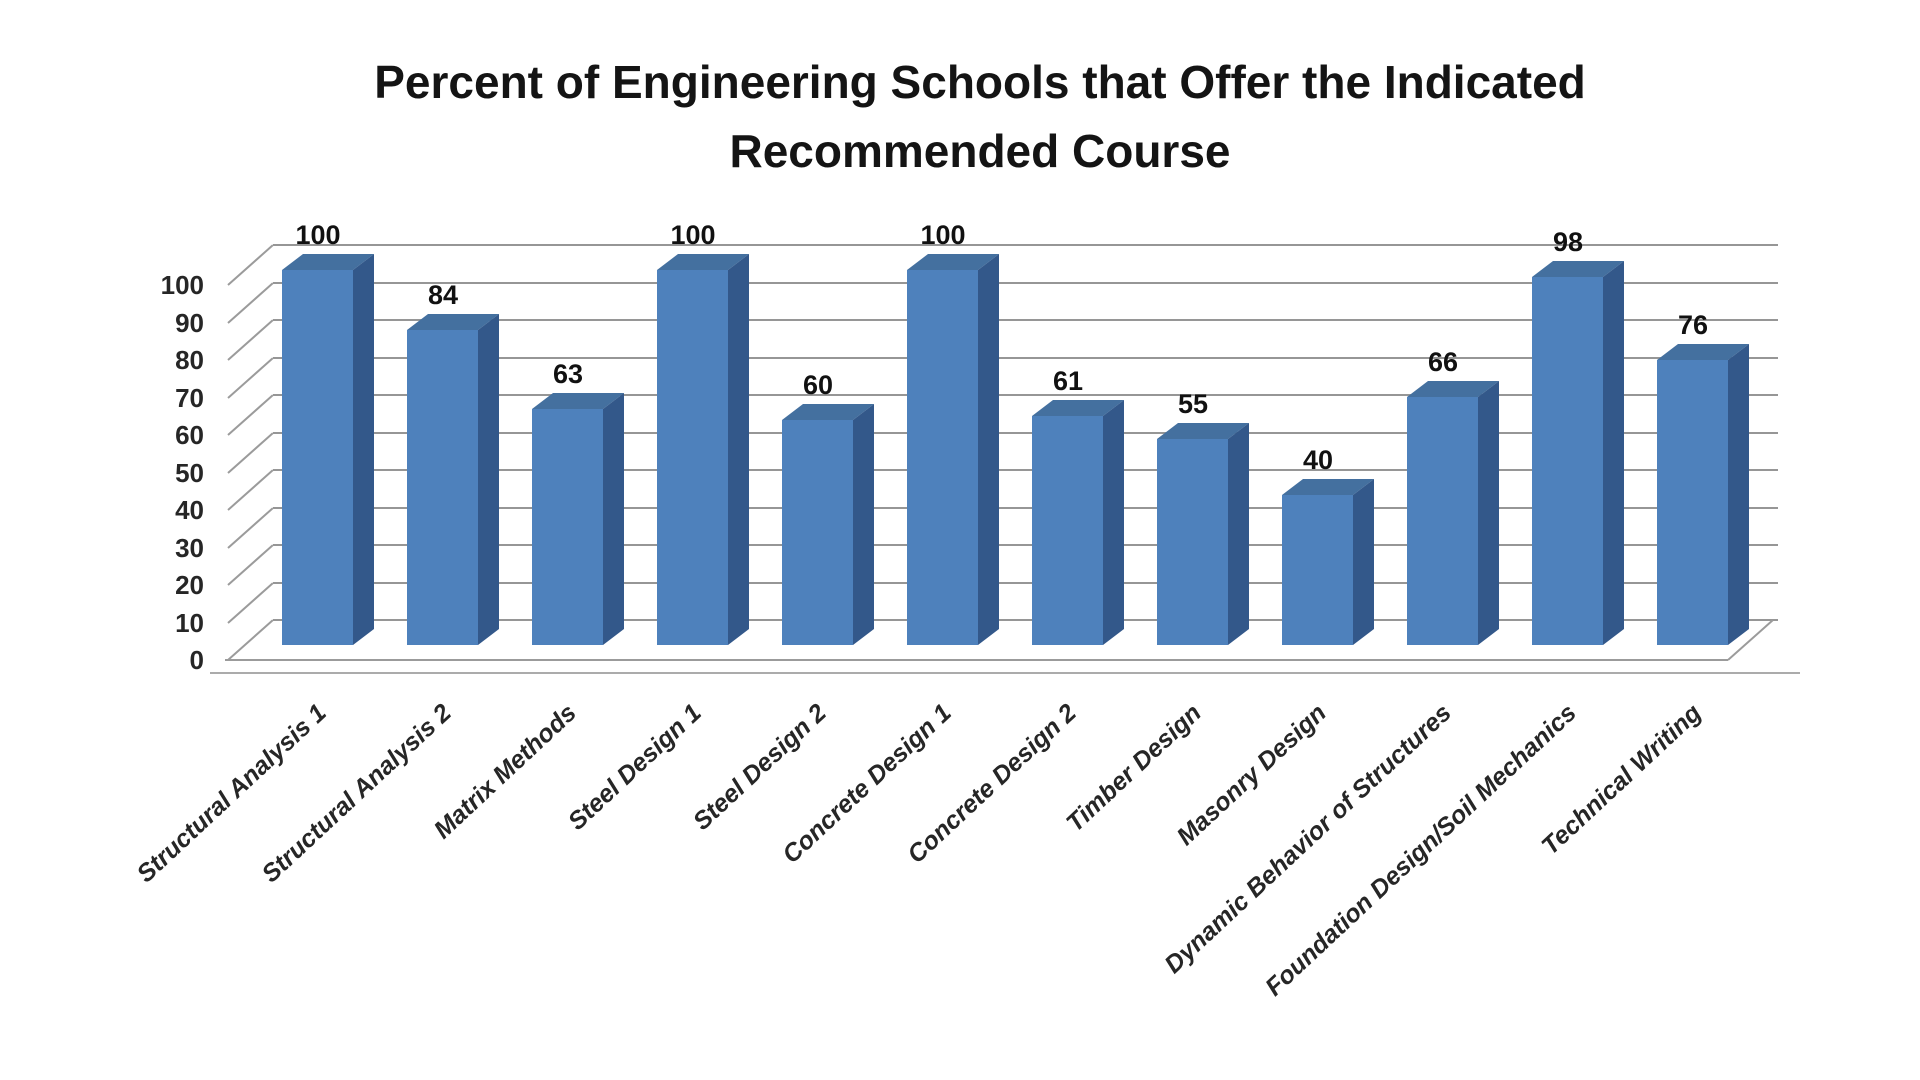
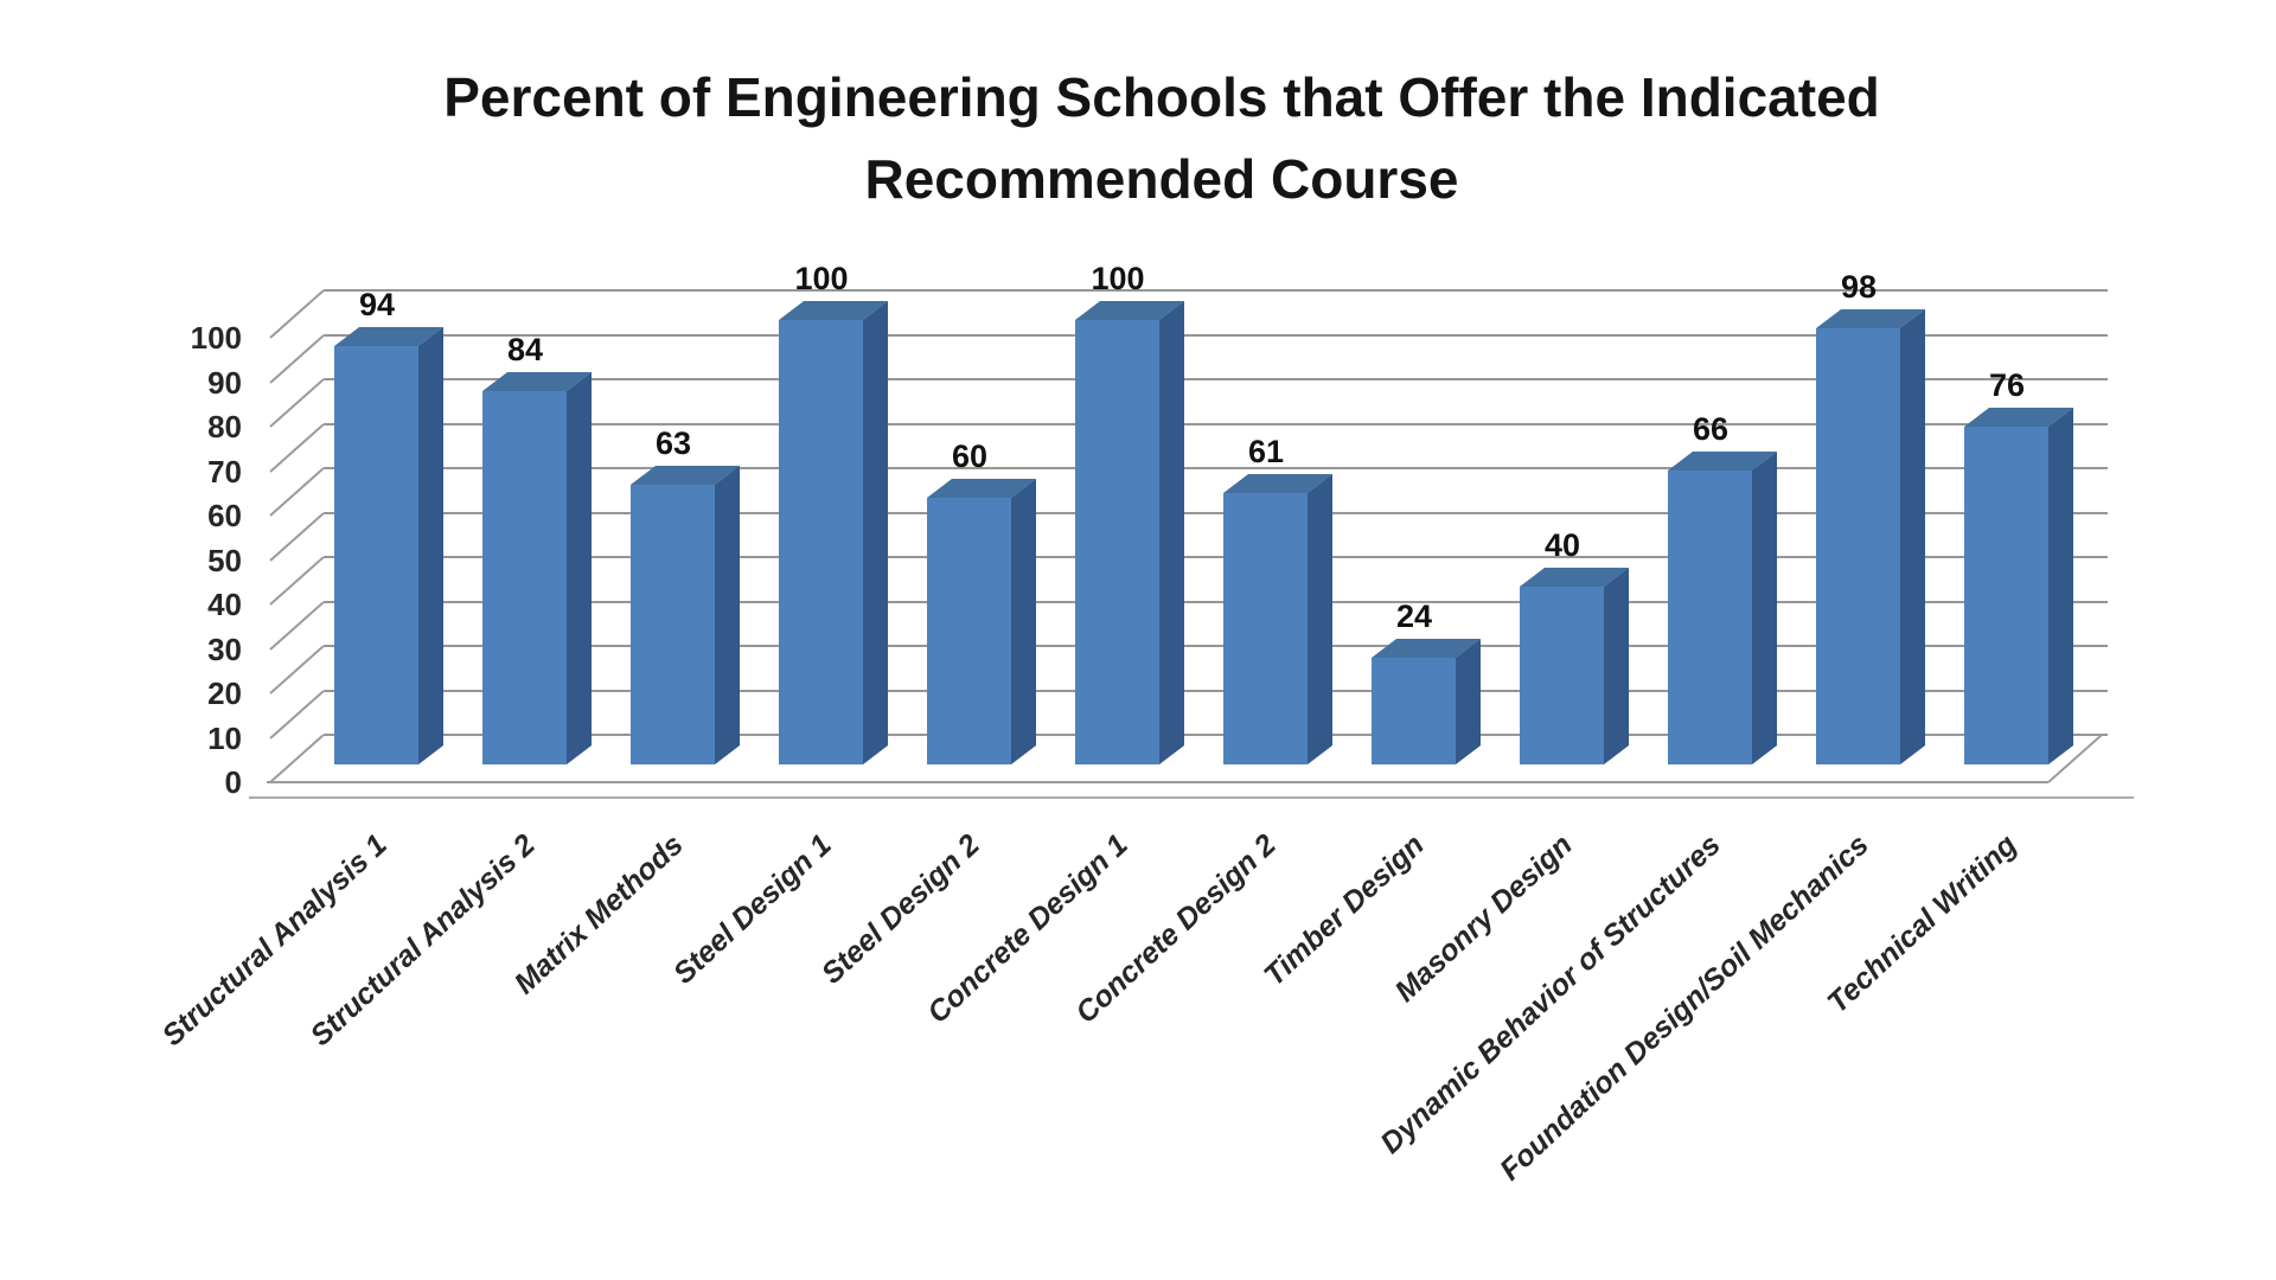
Structural Analysis 1: 100 -> 94
Timber Design: 55 -> 24
